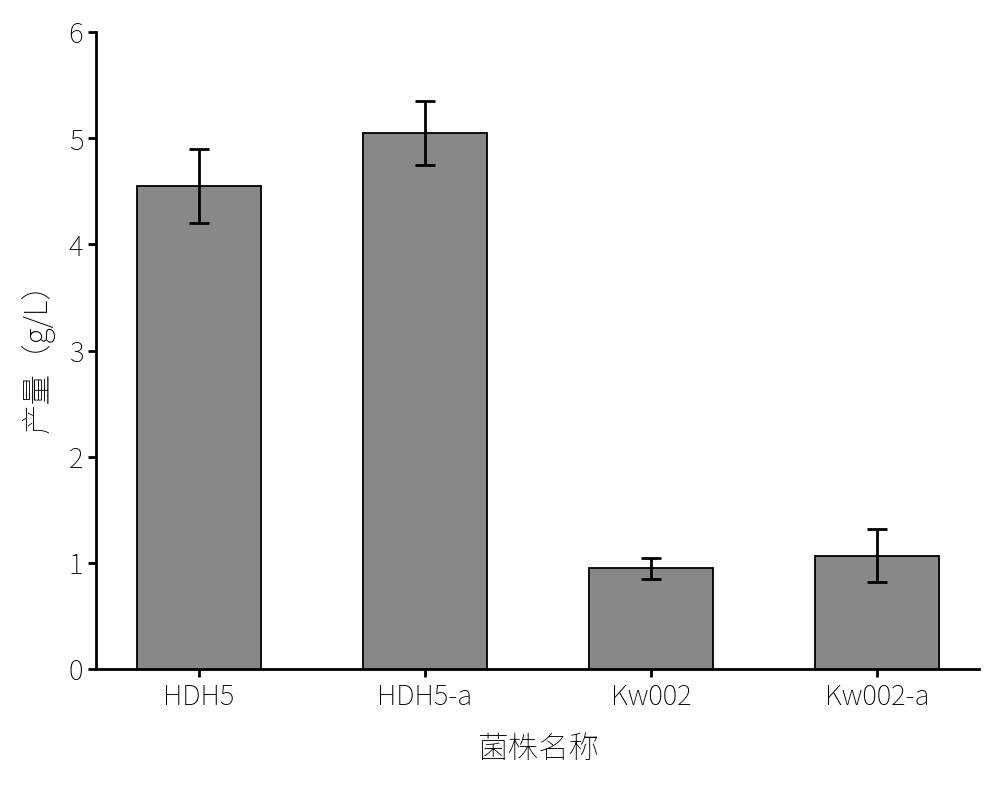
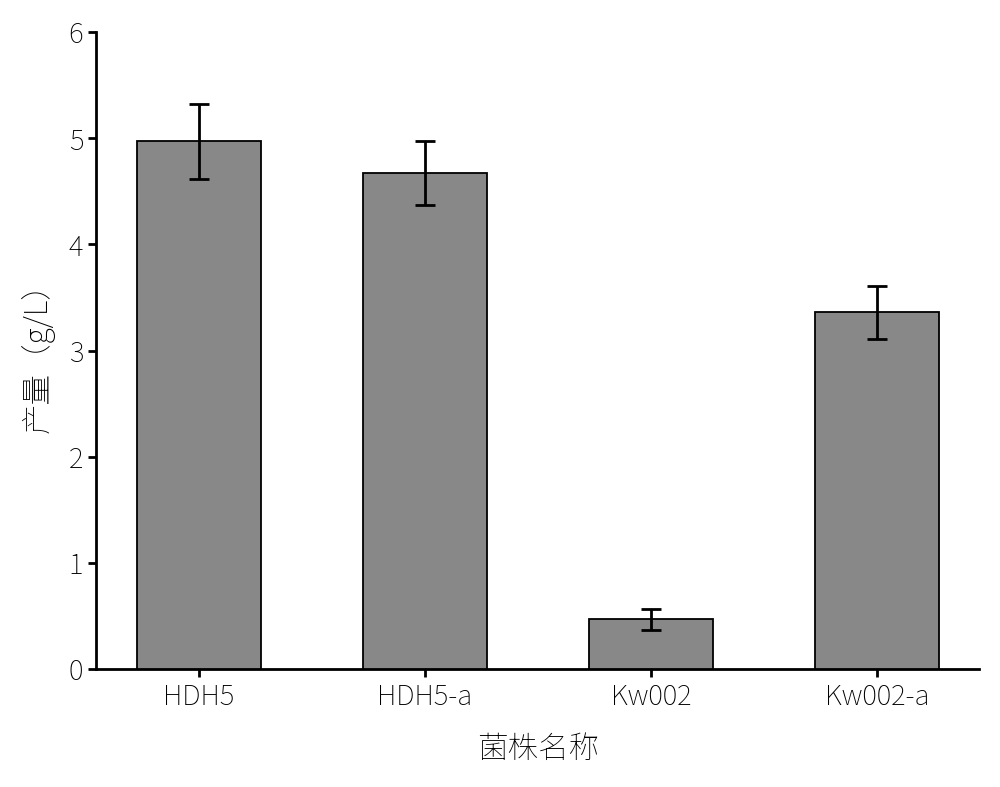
HDH5: 4.55 -> 4.97
HDH5-a: 5.05 -> 4.67
Kw002: 0.95 -> 0.47
Kw002-a: 1.07 -> 3.36
